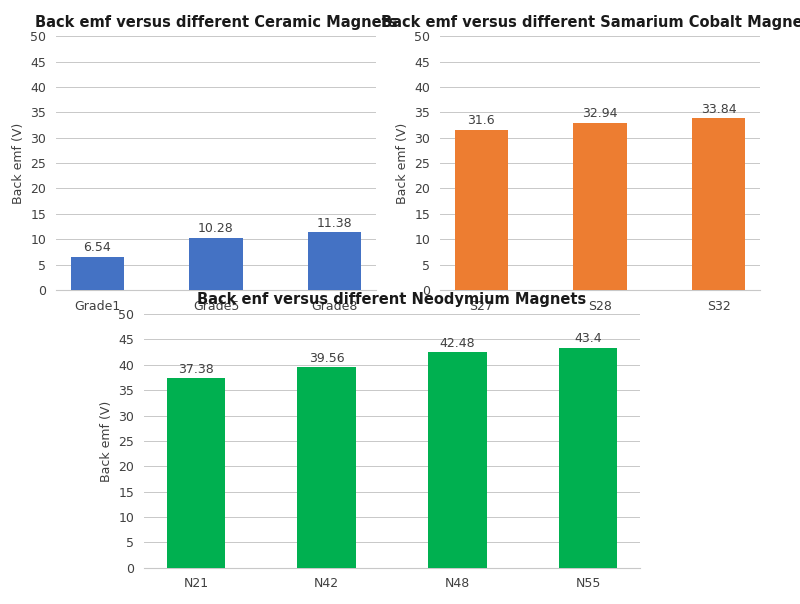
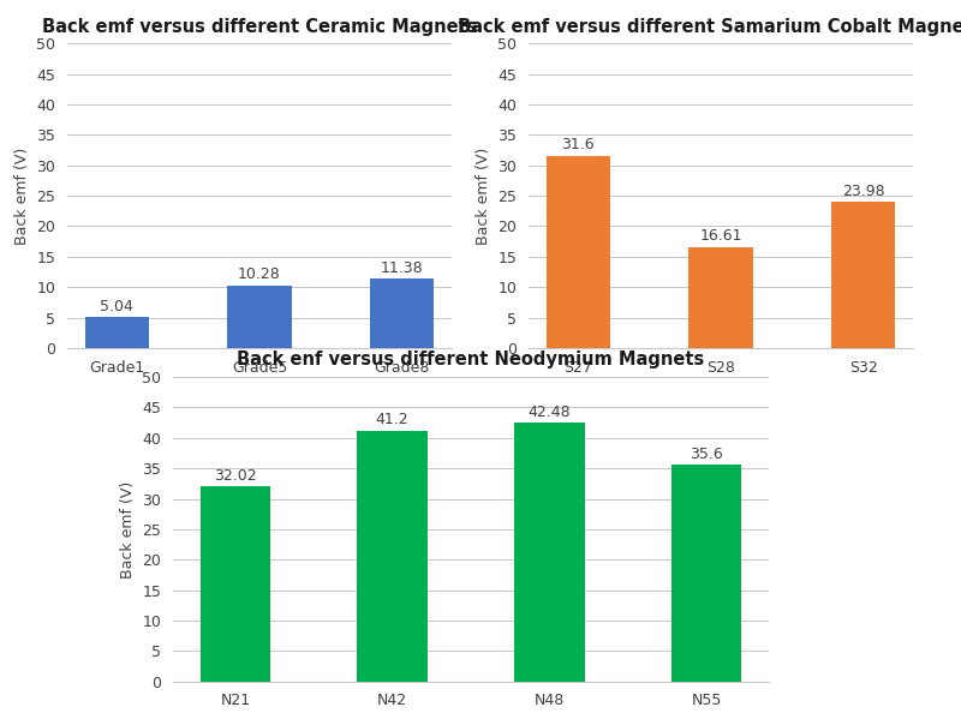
Back emf versus different Ceramic Magnets/Grade1: 6.54 -> 5.04
S28: 32.94 -> 16.61
S32: 33.84 -> 23.98
Back enf versus different Neodymium Magnets/N21: 37.38 -> 32.02
Back enf versus different Neodymium Magnets/N42: 39.56 -> 41.2
Back enf versus different Neodymium Magnets/N55: 43.4 -> 35.6
